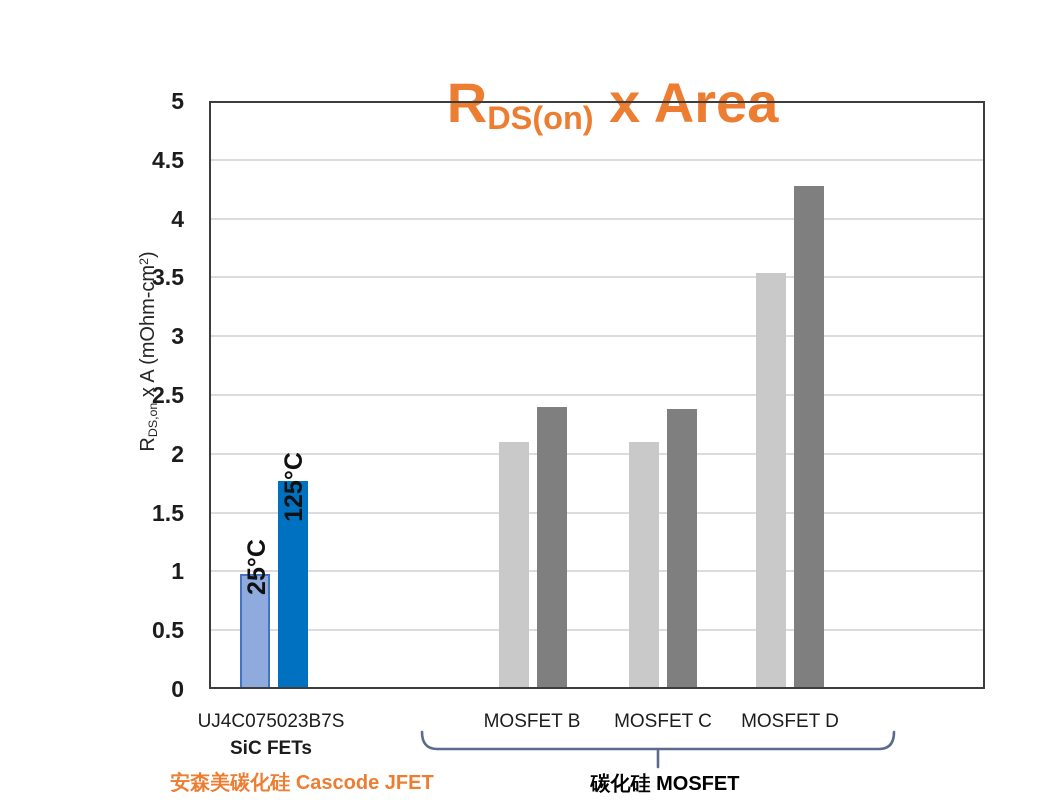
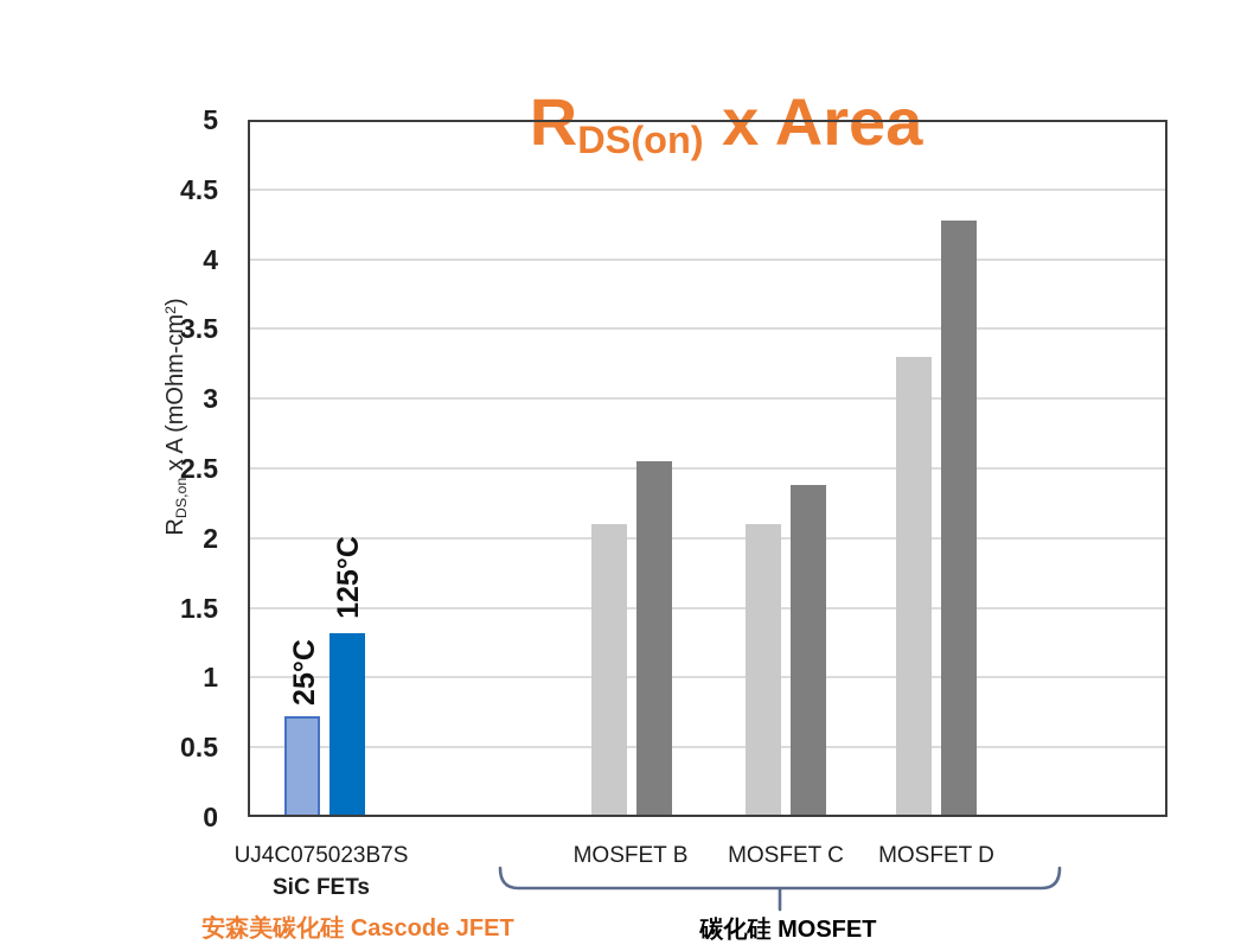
25°C/UJ4C075023B7S SiC FETs: 0.98 -> 0.72
125°C/UJ4C075023B7S SiC FETs: 1.77 -> 1.32
125°C/MOSFET B: 2.40 -> 2.55
25°C/MOSFET D: 3.54 -> 3.30
